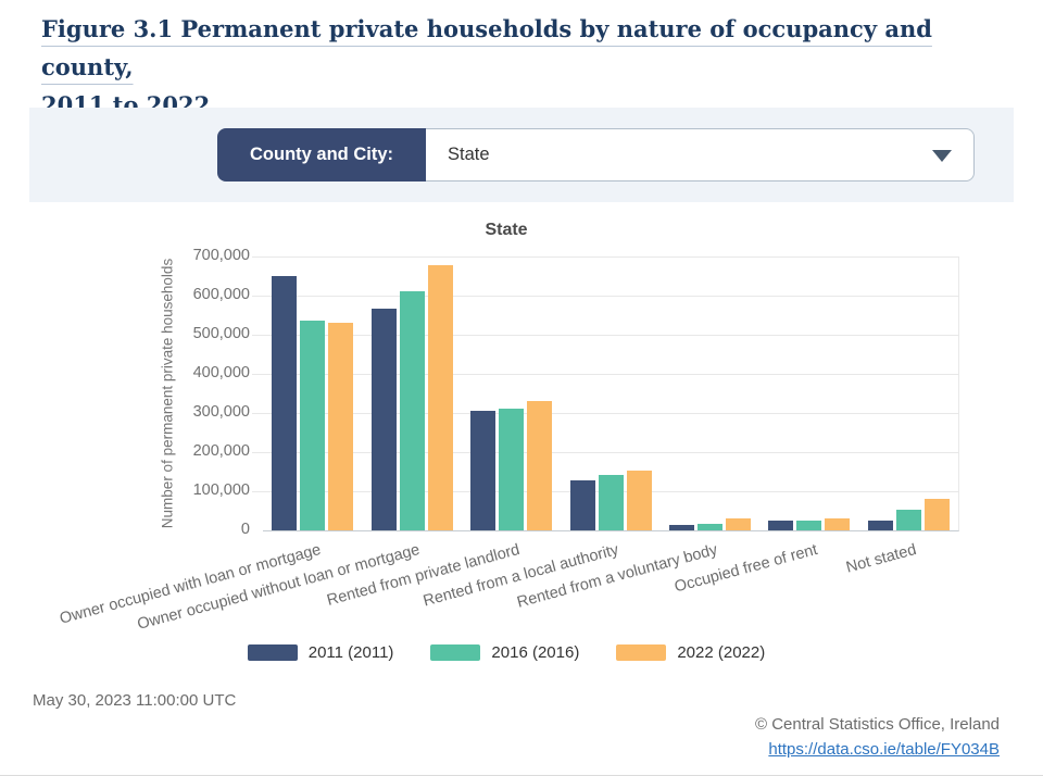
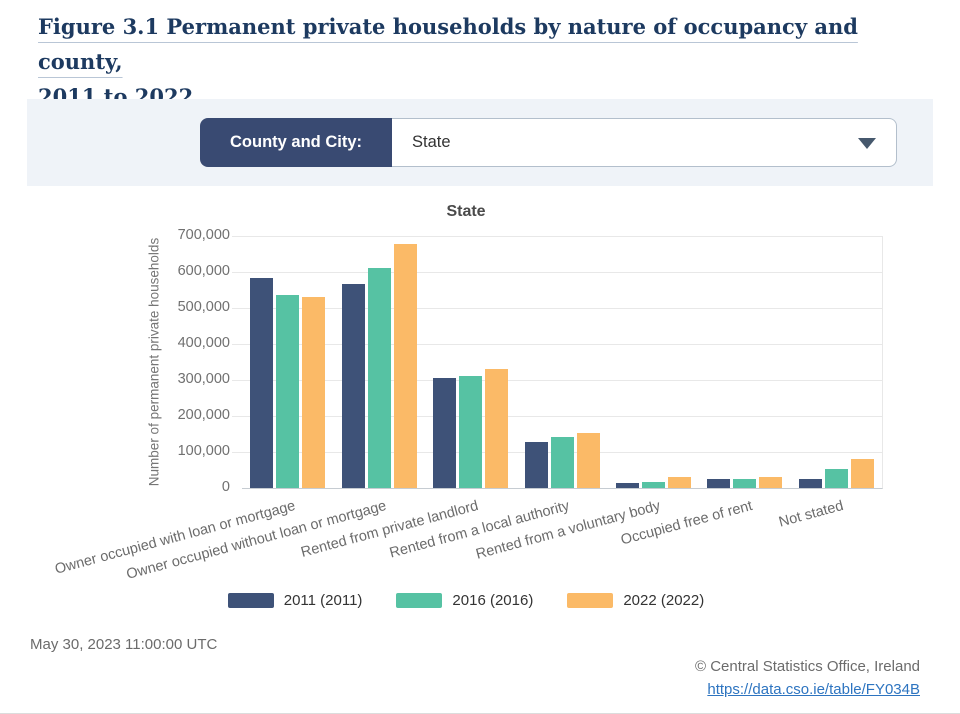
2011 (2011)/Owner occupied with loan or mortgage: 650000 -> 580000
